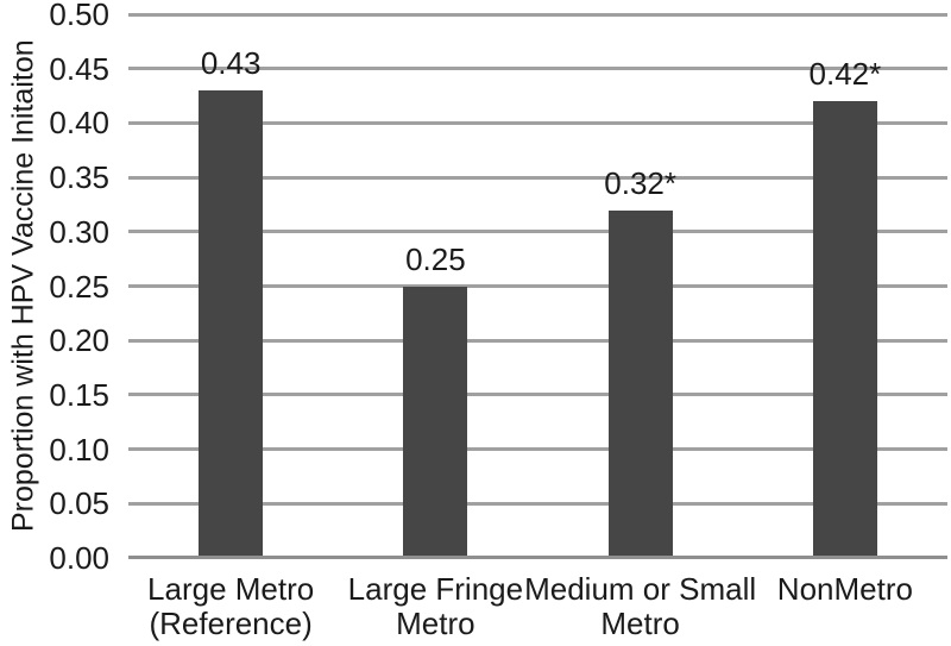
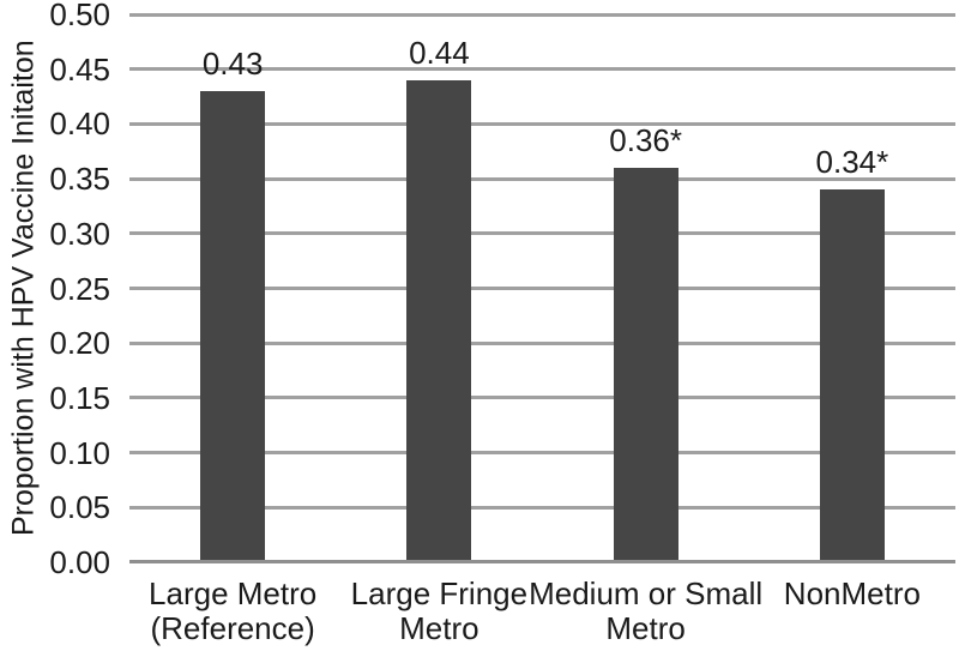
Large Fringe Metro: 0.25 -> 0.44
Medium or Small Metro: 0.32 -> 0.36
NonMetro: 0.42 -> 0.34
